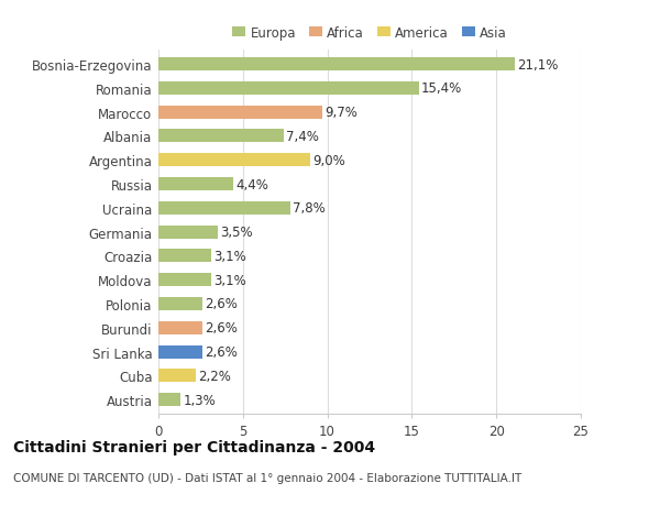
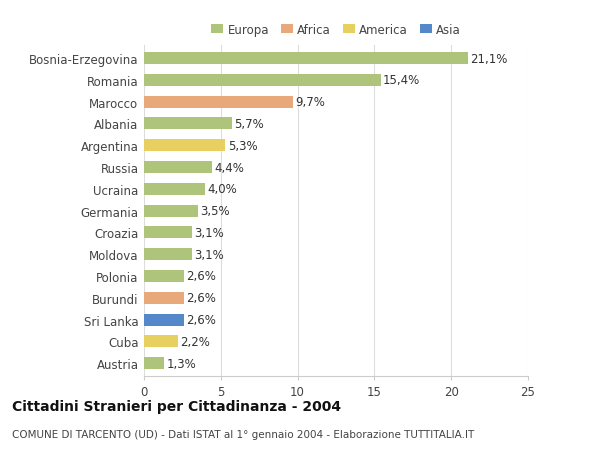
Albania: 7,4% -> 5,7%
Argentina: 9,0% -> 5,3%
Ucraina: 7,8% -> 4,0%
